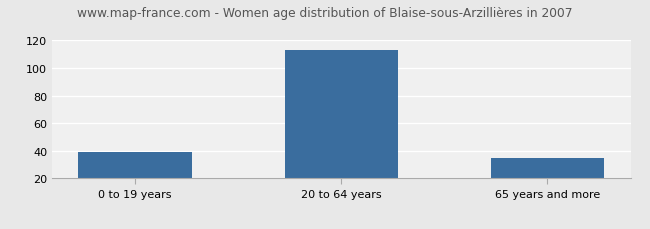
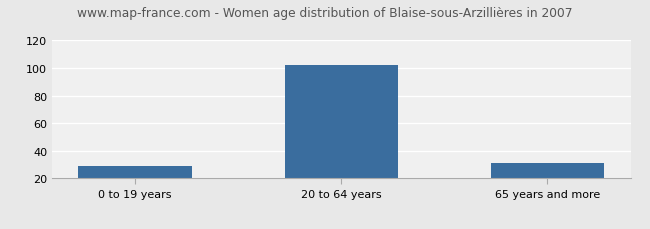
0 to 19 years: 39 -> 29
20 to 64 years: 113 -> 102
65 years and more: 35 -> 31
